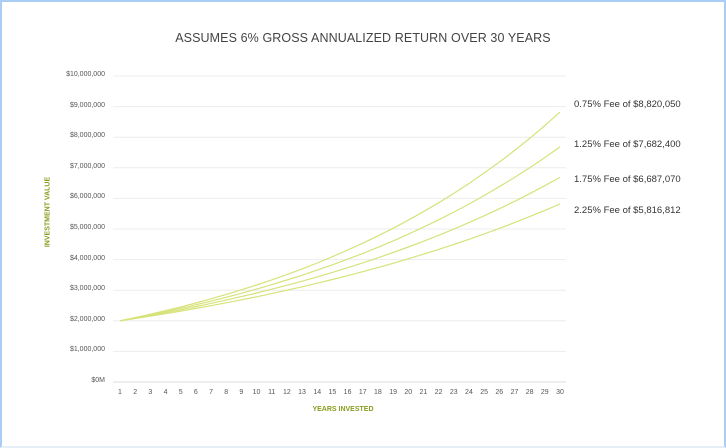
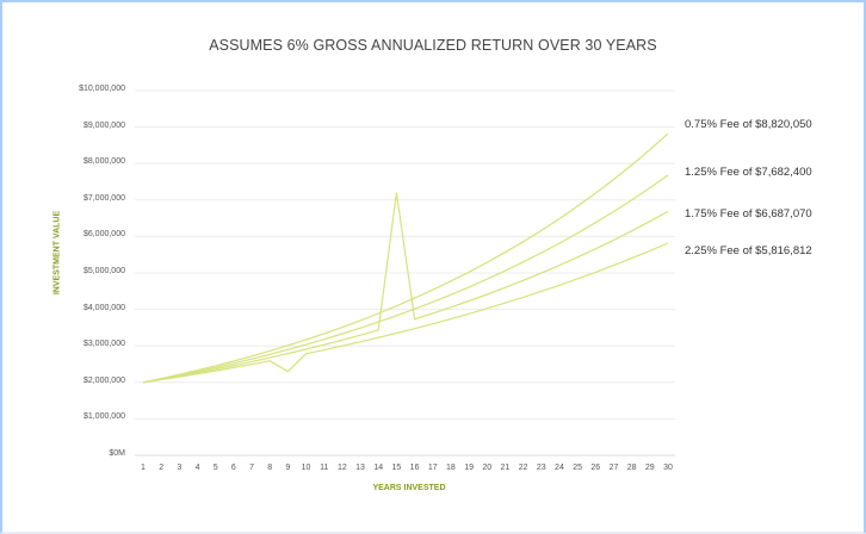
2.25% Fee of $5,816,812/9: $2700000 -> $2300000
1.75% Fee of $6,687,070/15: $3600000 -> $7200000
